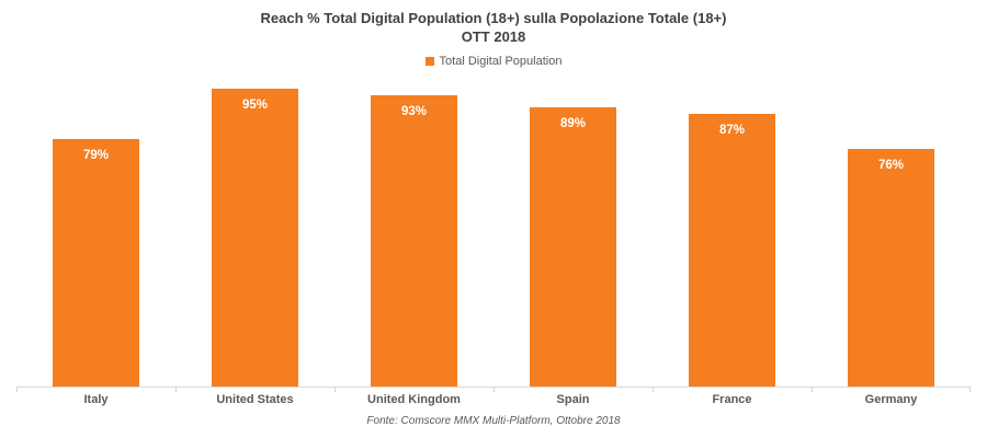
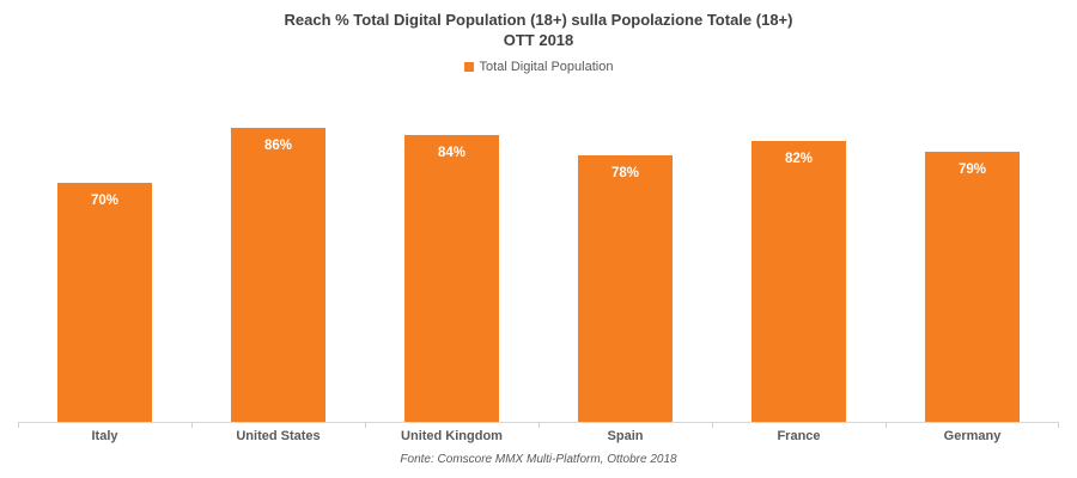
Italy: 79% -> 70%
United States: 95% -> 86%
United Kingdom: 93% -> 84%
Spain: 89% -> 78%
France: 87% -> 82%
Germany: 76% -> 79%
